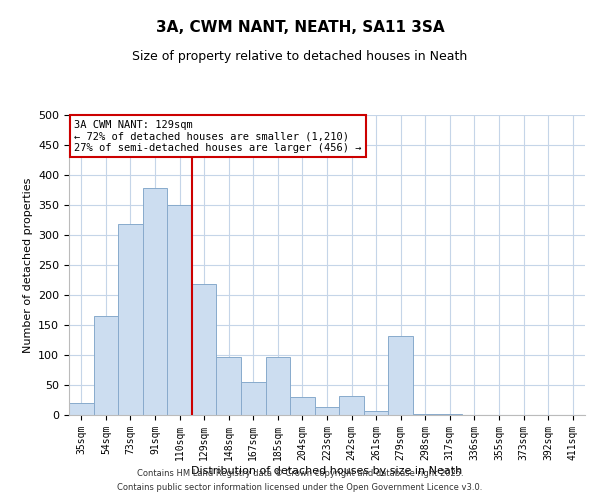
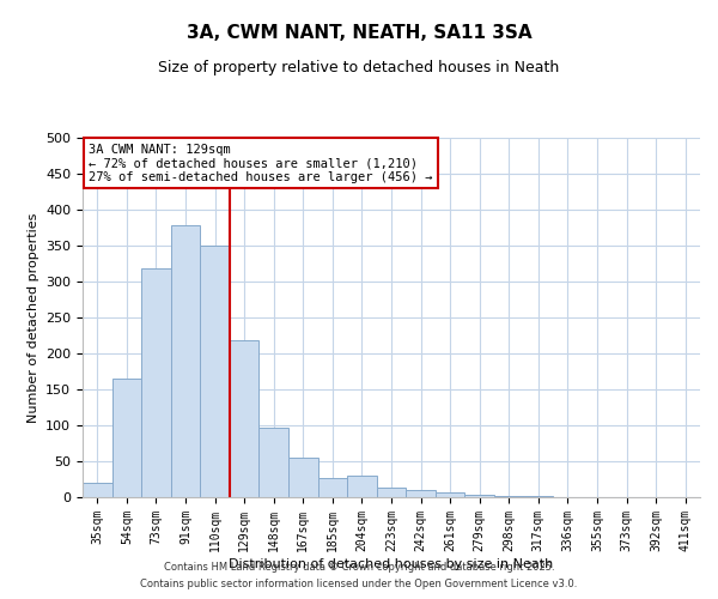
185sqm: 96 -> 26
242sqm: 32 -> 10
279sqm: 132 -> 3
